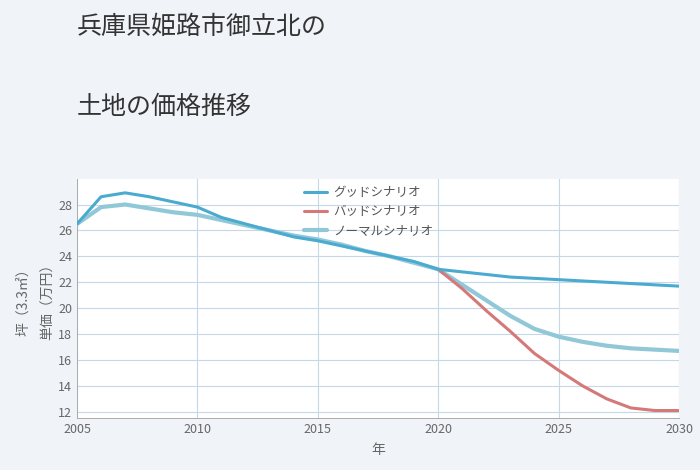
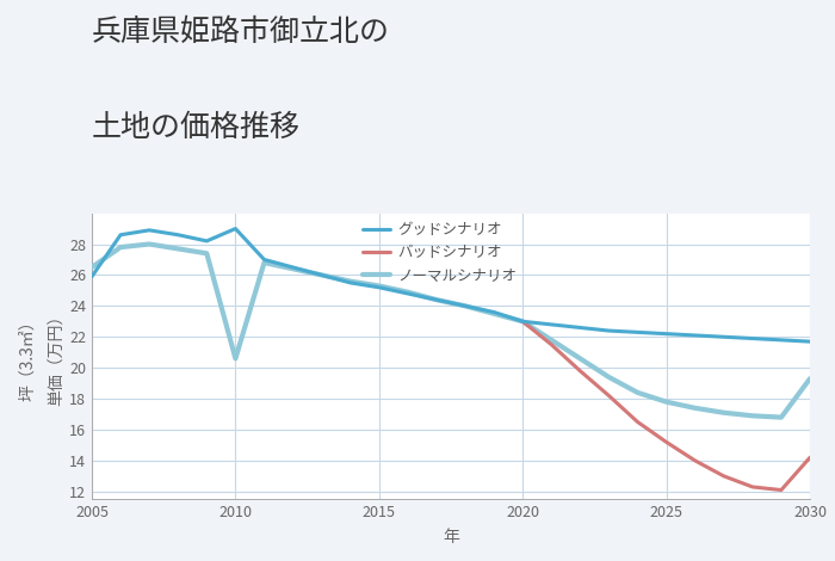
グッドシナリオ/2005: 26.5 -> 25.9
グッドシナリオ/2010: 27.8 -> 29.0
ノーマルシナリオ/2010: 27.2 -> 20.6
バッドシナリオ/2030: 12.1 -> 14.2
ノーマルシナリオ/2030: 16.7 -> 19.3
